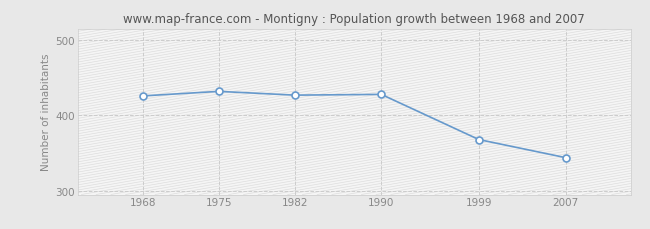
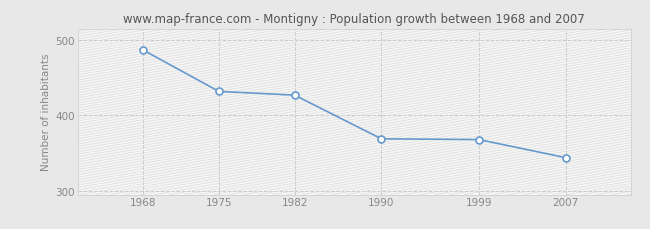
1968: 426 -> 487
1990: 428 -> 369
